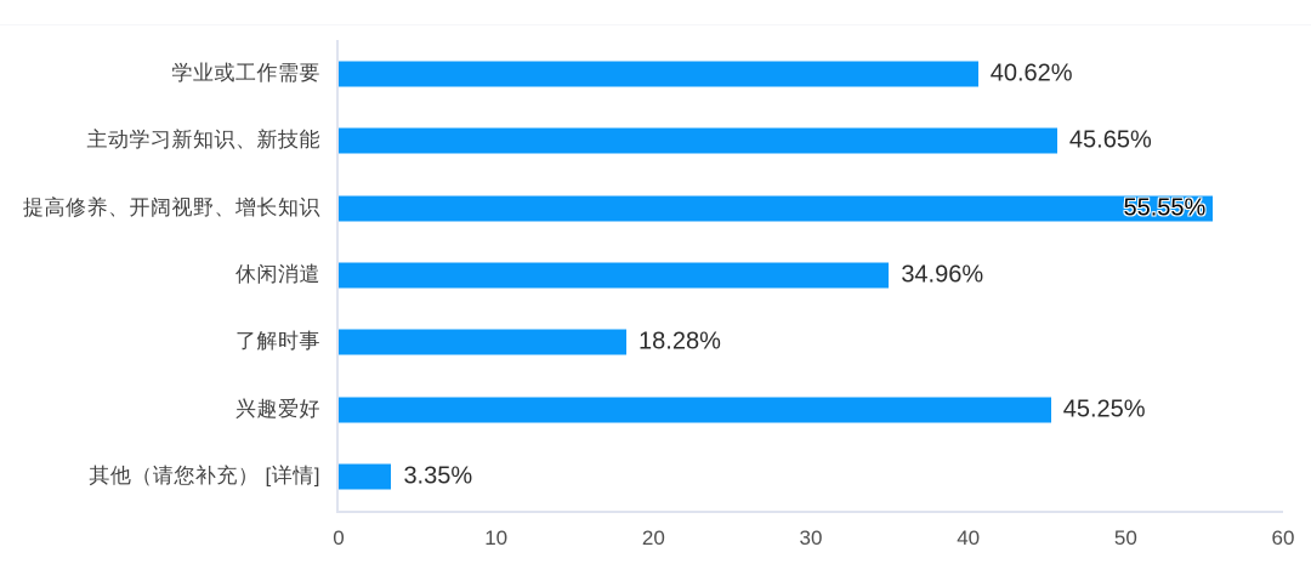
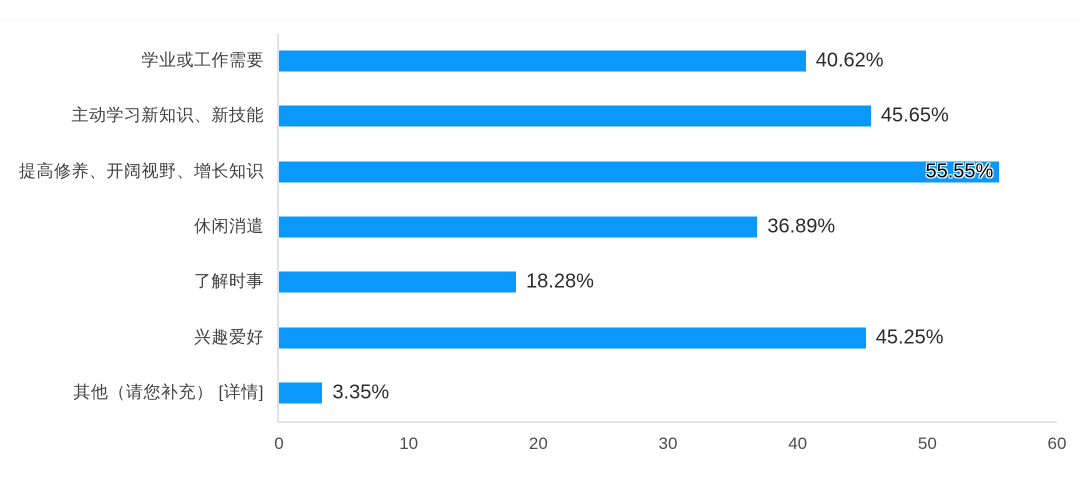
休闲消遣: 34.96% -> 36.89%
